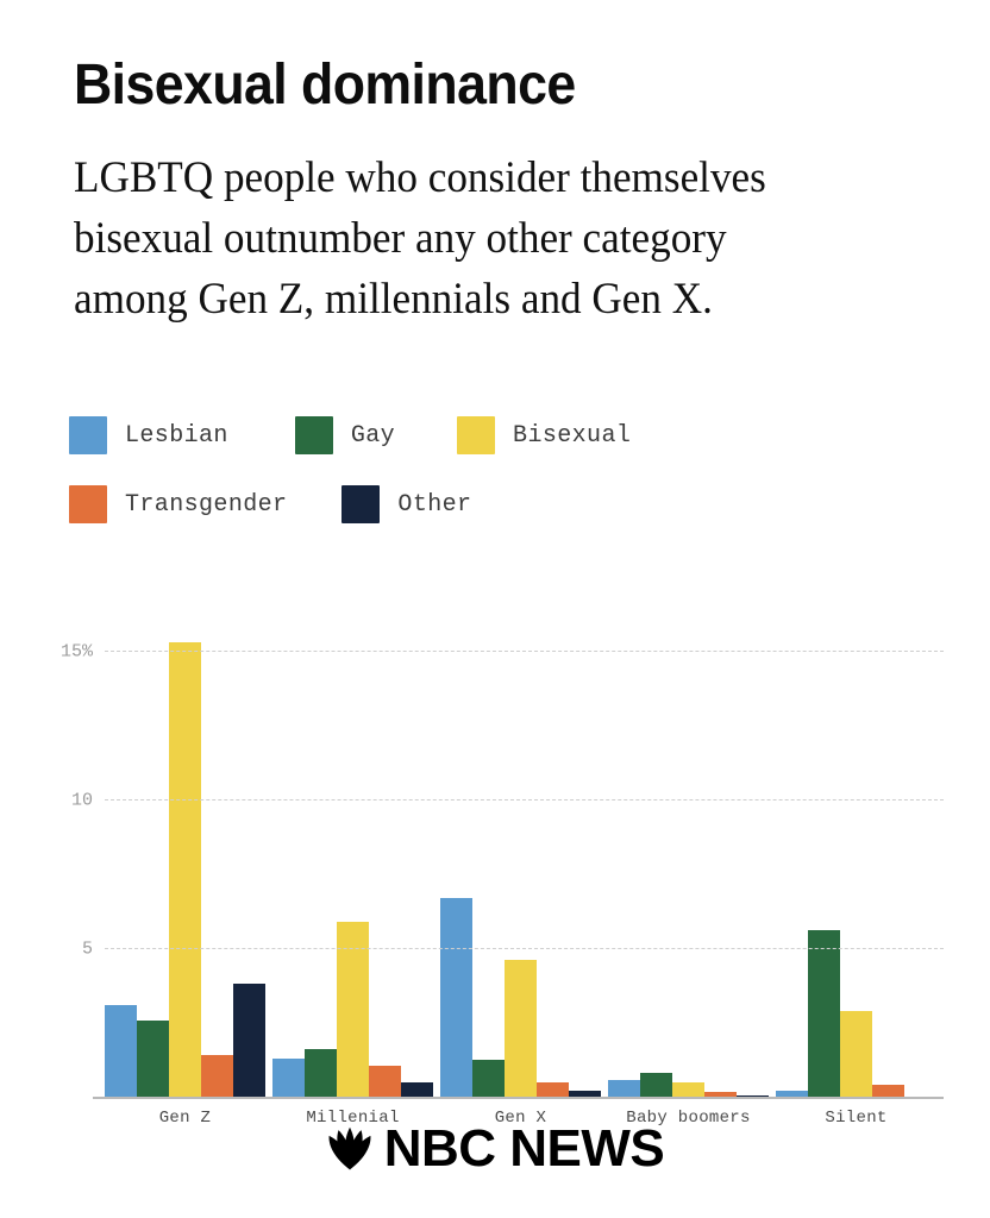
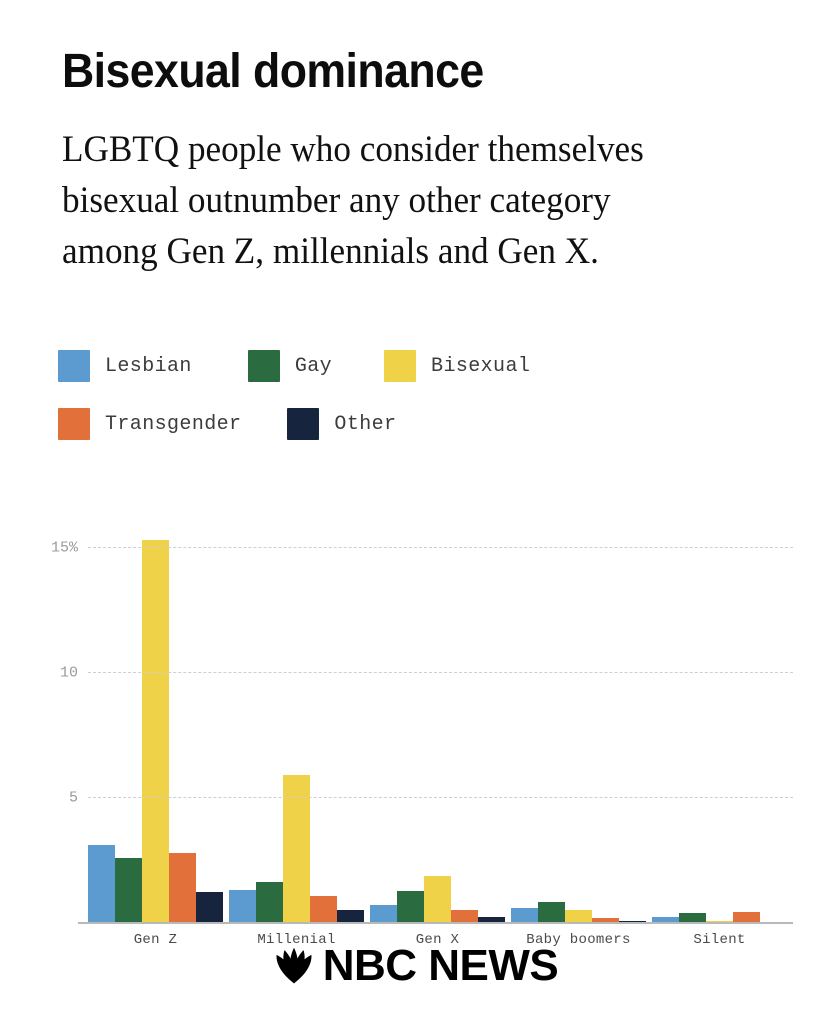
Transgender/Gen Z: 1.4% -> 2.8%
Other/Gen Z: 3.8% -> 1.2%
Lesbian/Gen X: 6.7% -> 0.7%
Bisexual/Gen X: 4.6% -> 1.9%
Gay/Silent: 5.6% -> 0.3%
Bisexual/Silent: 2.9% -> 0.1%
